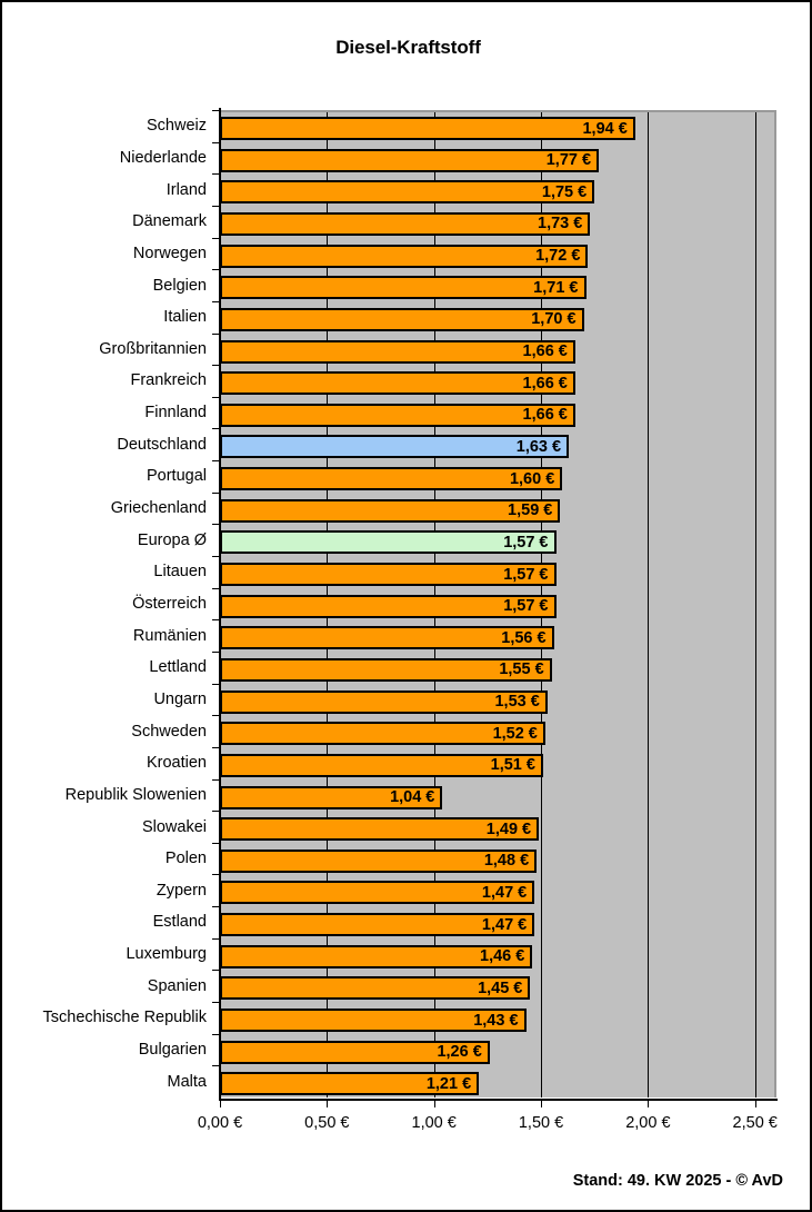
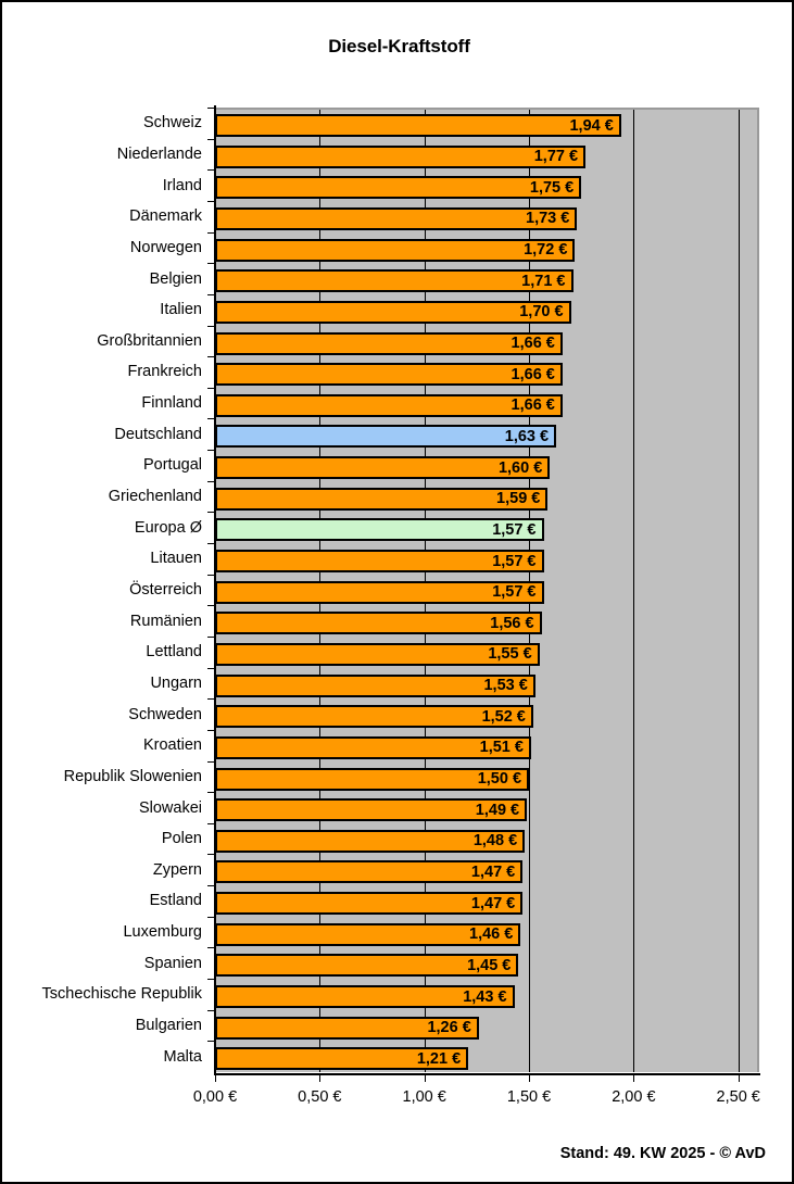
Republik Slowenien: 1,04 -> 1,50
